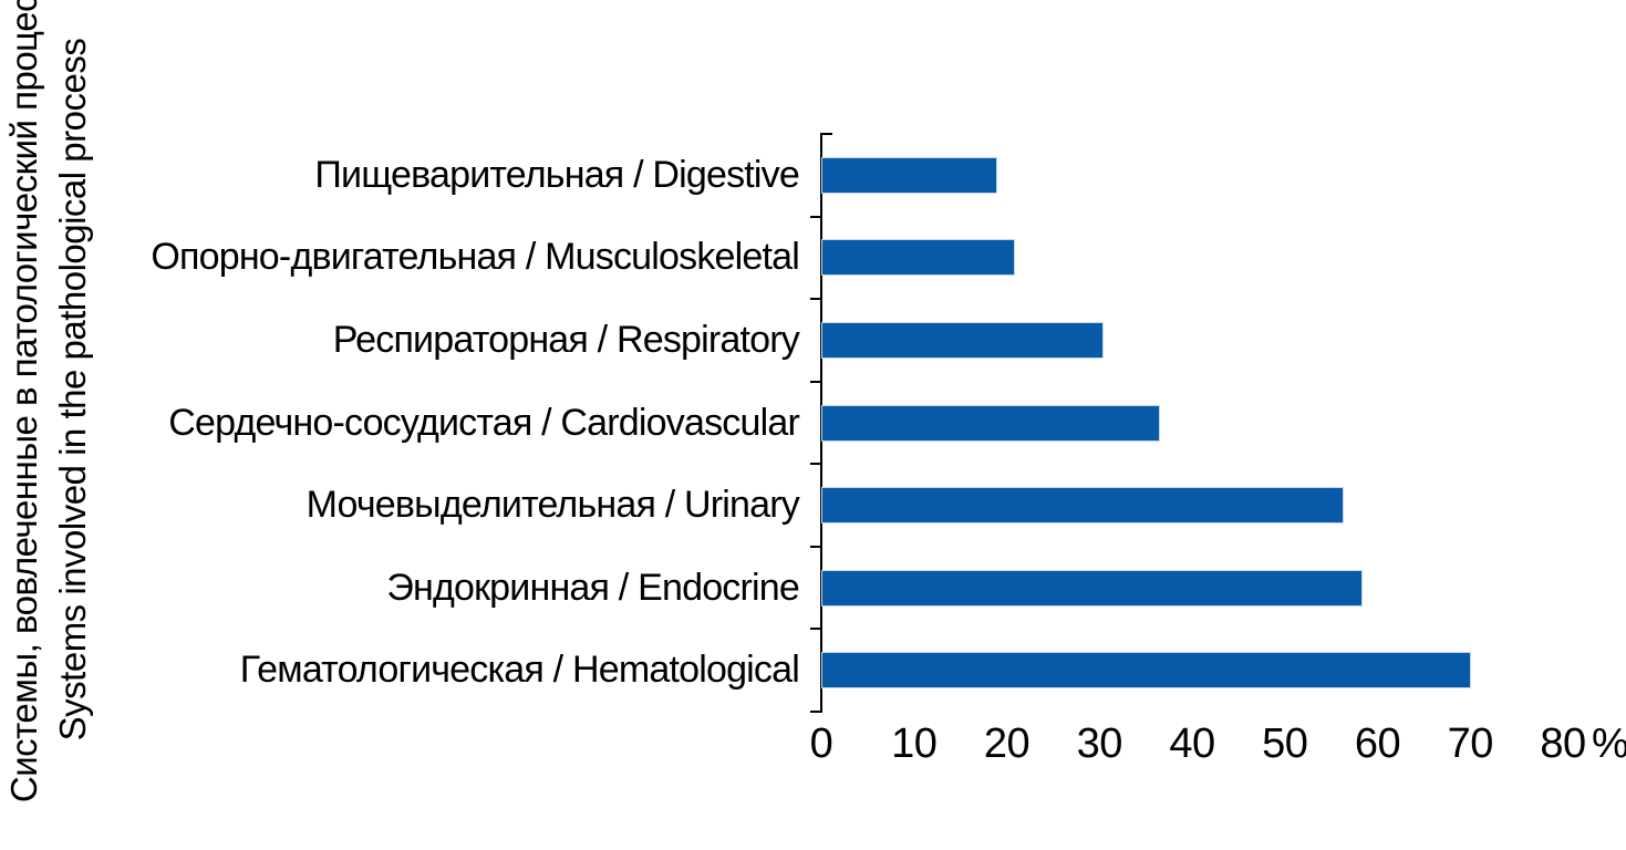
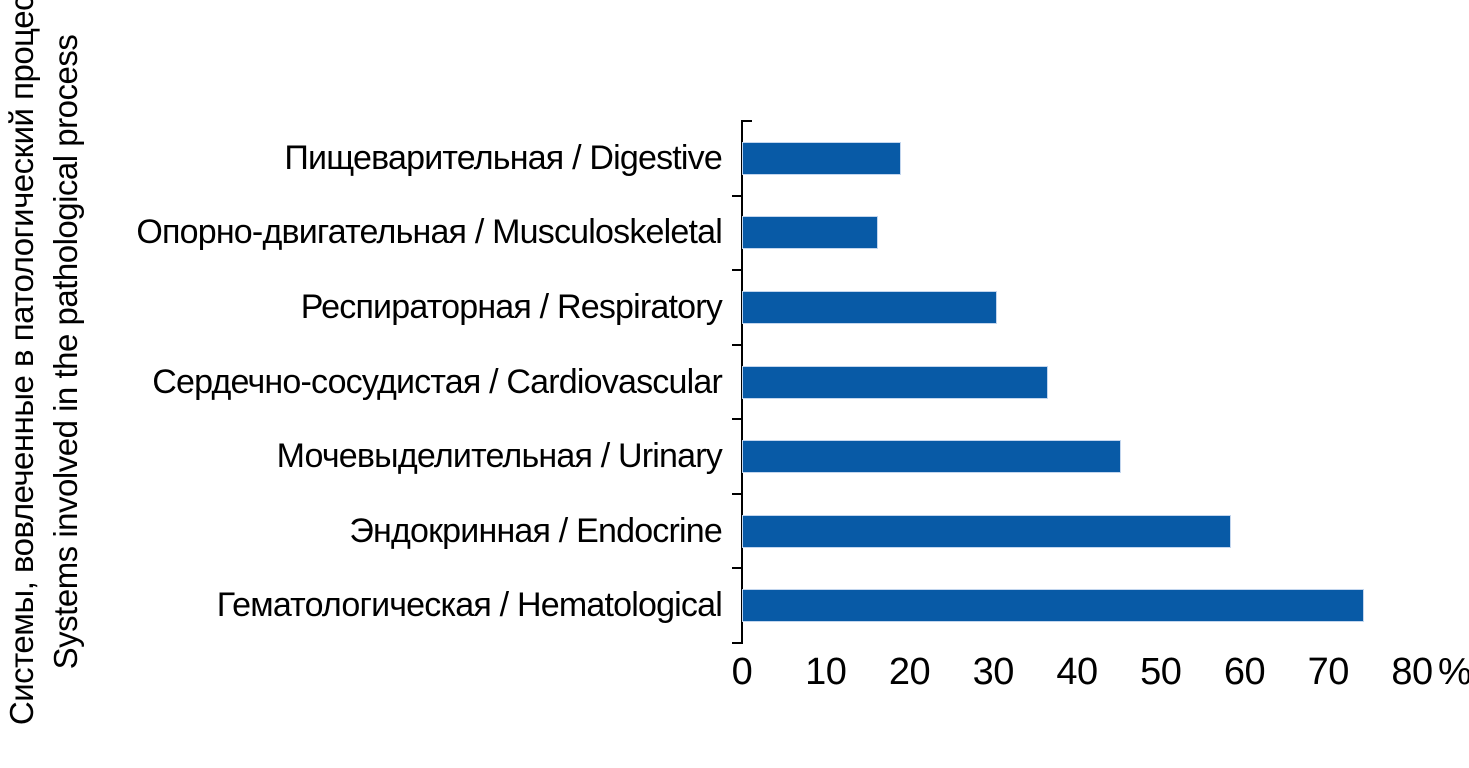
Опорно-двигательная / Musculoskeletal: 21 -> 16
Мочевыделительная / Urinary: 56 -> 45
Гематологическая / Hematological: 70 -> 74
